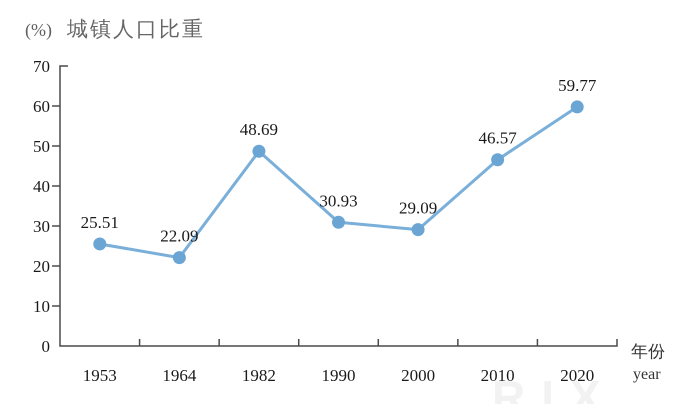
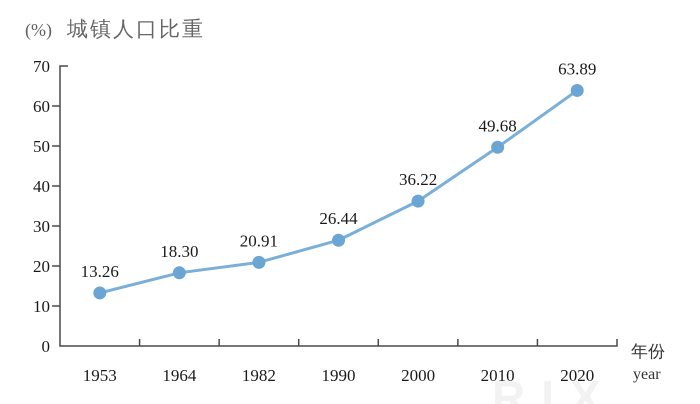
1953: 25.51 -> 13.26
1964: 22.09 -> 18.30
1982: 48.69 -> 20.91
1990: 30.93 -> 26.44
2000: 29.09 -> 36.22
2010: 46.57 -> 49.68
2020: 59.77 -> 63.89
